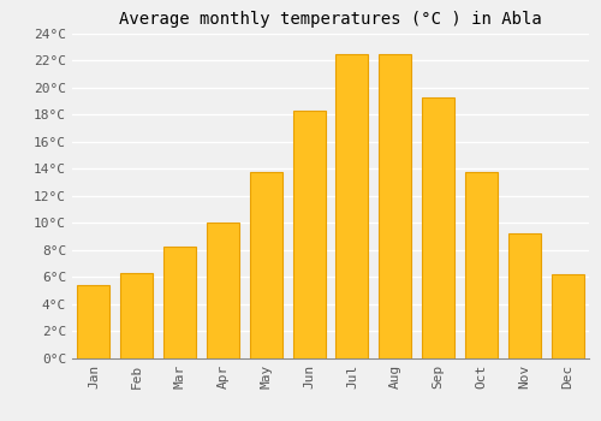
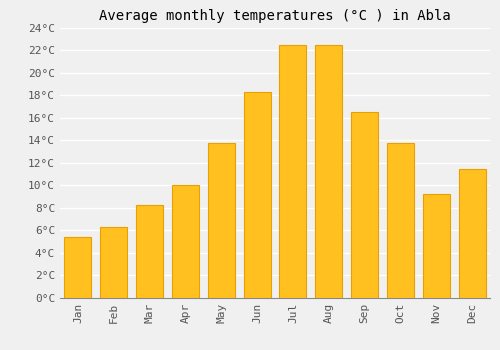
Sep: 19.3°C -> 16.5°C
Dec: 6.2°C -> 11.4°C
